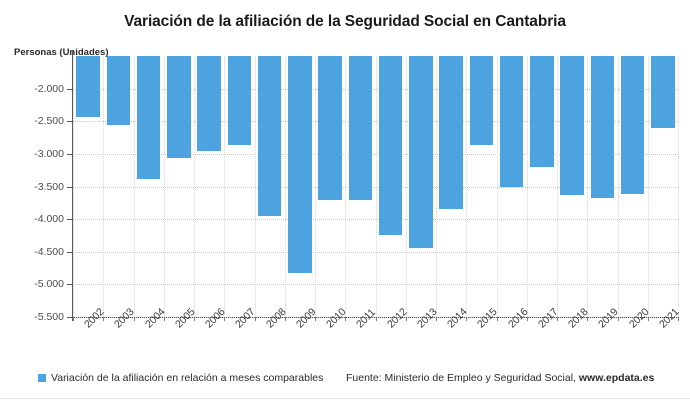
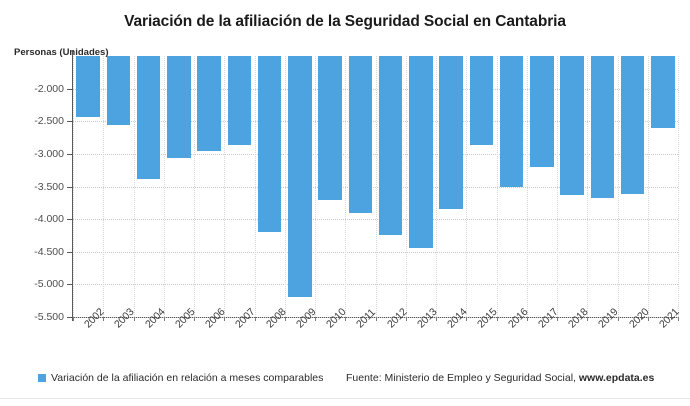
2008: -4000 -> -4200
2009: -4800 -> -5200
2011: -3700 -> -3900
